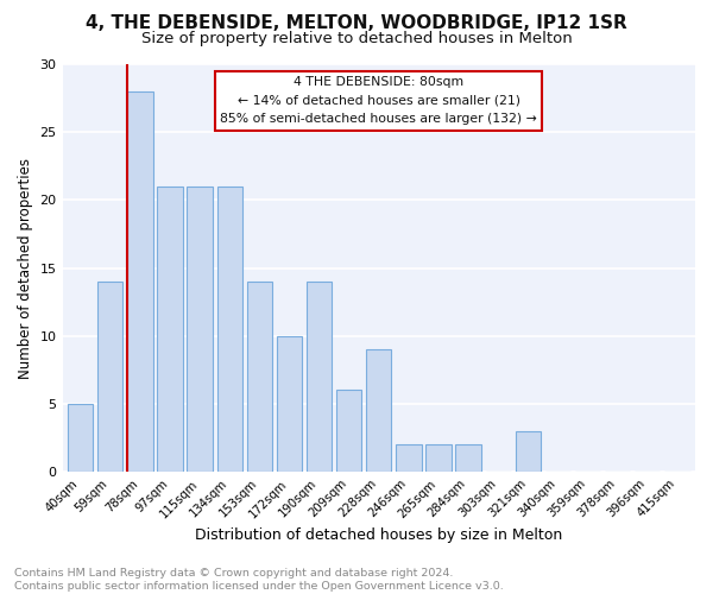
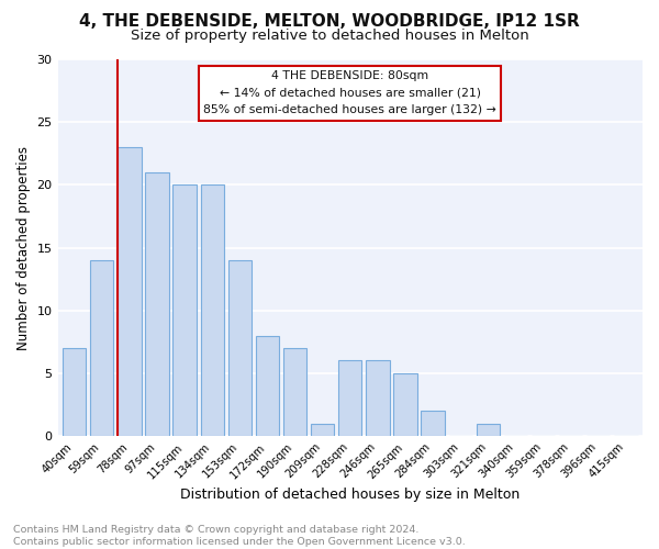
40sqm: 5 -> 7
78sqm: 28 -> 23
115sqm: 21 -> 20
134sqm: 21 -> 20
172sqm: 10 -> 8
190sqm: 14 -> 7
209sqm: 6 -> 1
228sqm: 9 -> 6
246sqm: 2 -> 6
265sqm: 2 -> 5
321sqm: 3 -> 1
